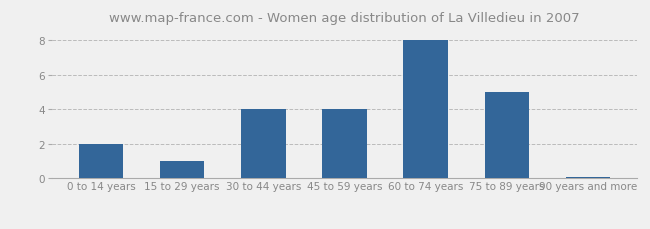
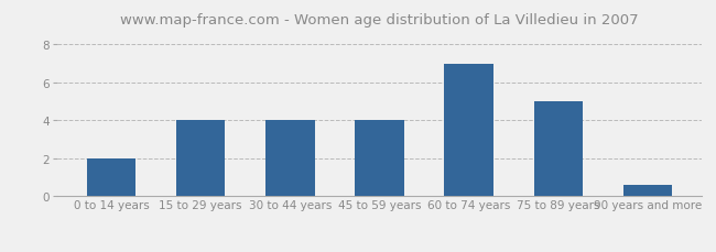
15 to 29 years: 1.0 -> 4.0
60 to 74 years: 8.0 -> 7.0
90 years and more: 0.1 -> 0.6
